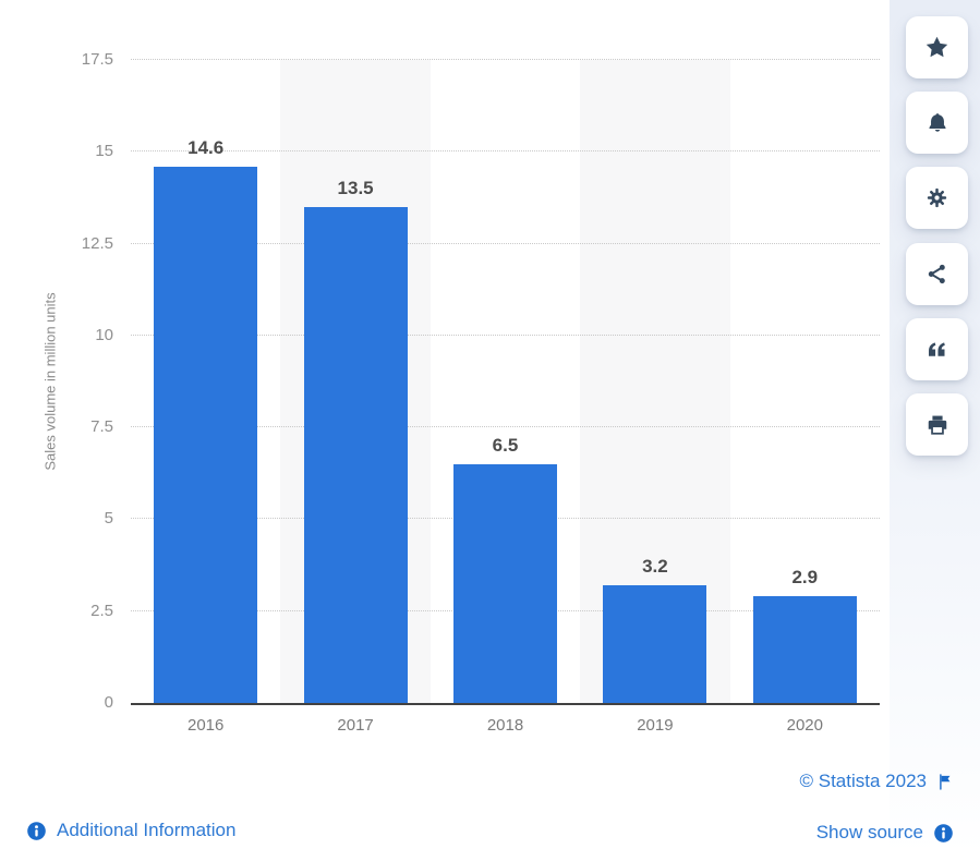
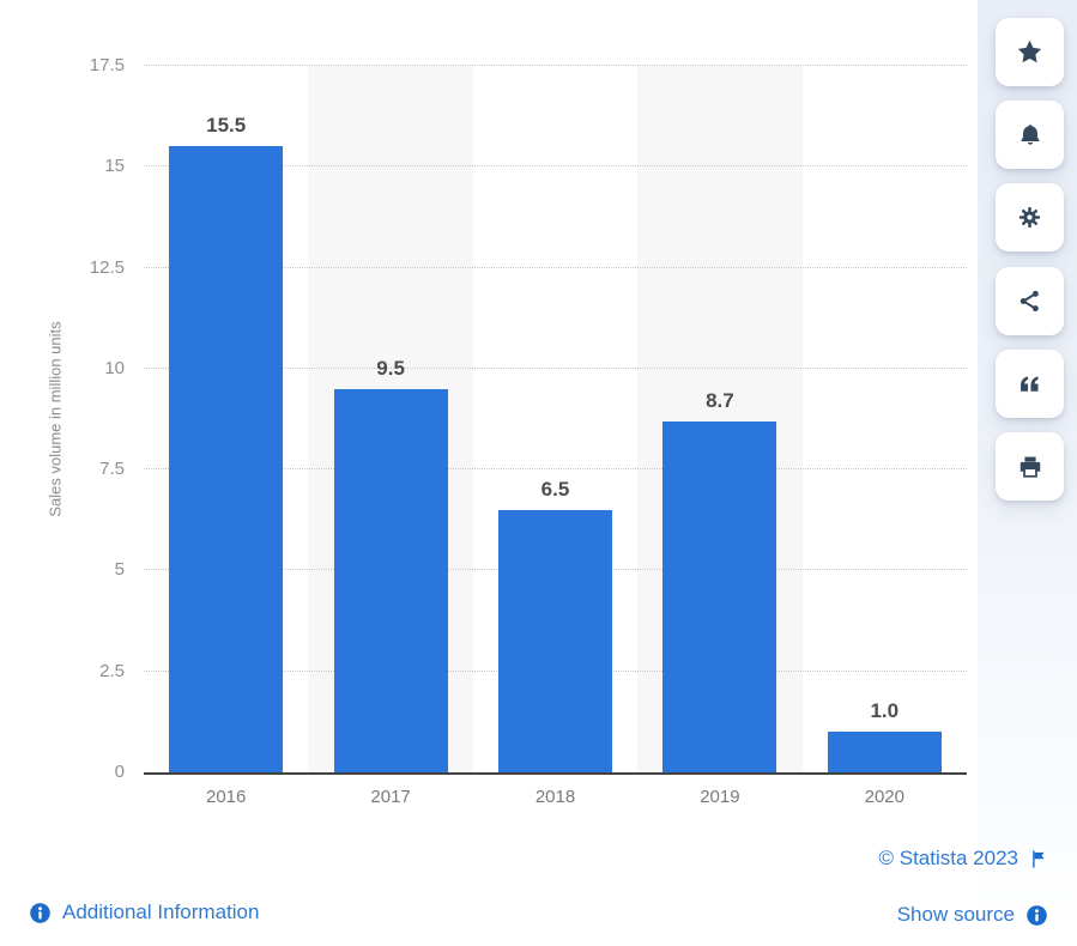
2016: 14.6 -> 15.5
2017: 13.5 -> 9.5
2019: 3.2 -> 8.7
2020: 2.9 -> 1.0
